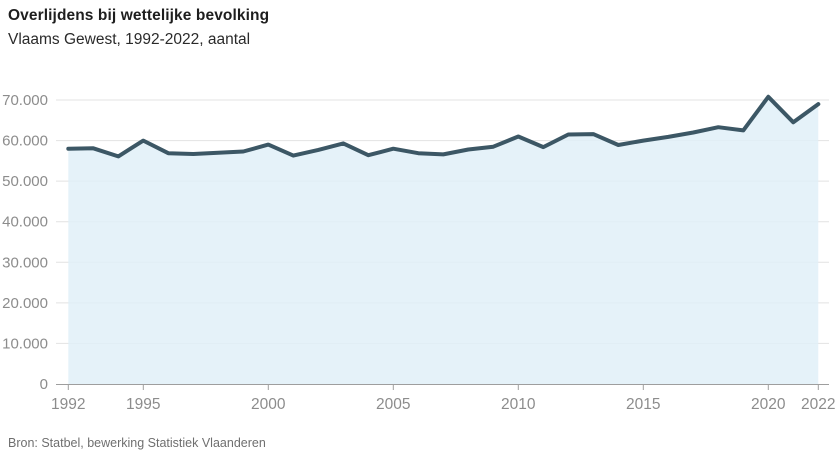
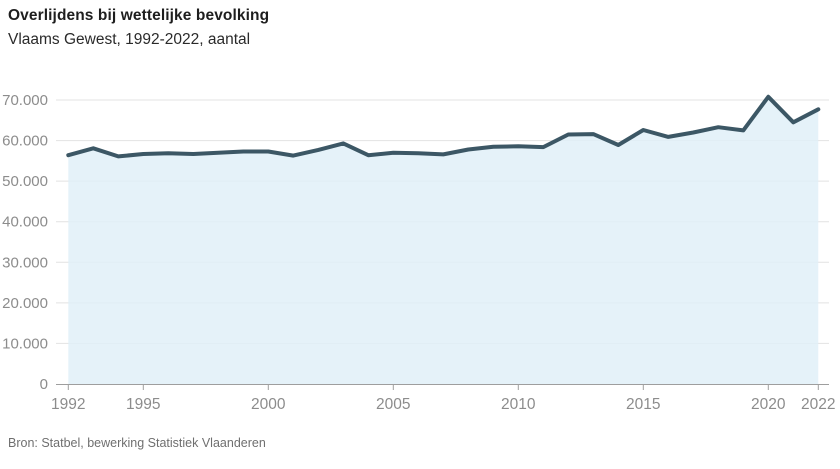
1992: 58000 -> 56000
1995: 60000 -> 57000
2000: 59000 -> 57000
2005: 58000 -> 57000
2010: 61000 -> 59000
2015: 60000 -> 63000
2022: 69000 -> 68000
